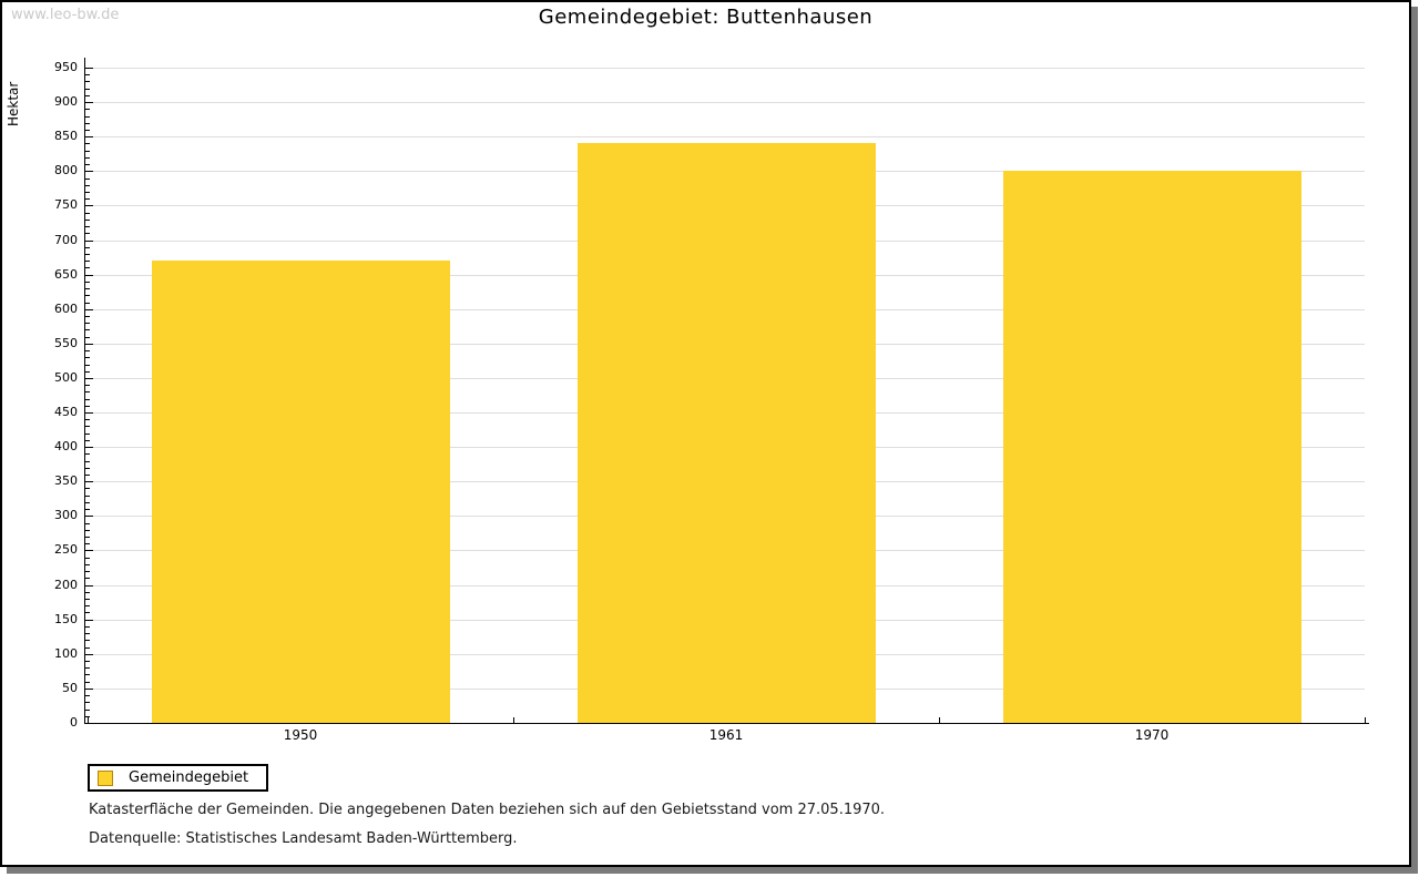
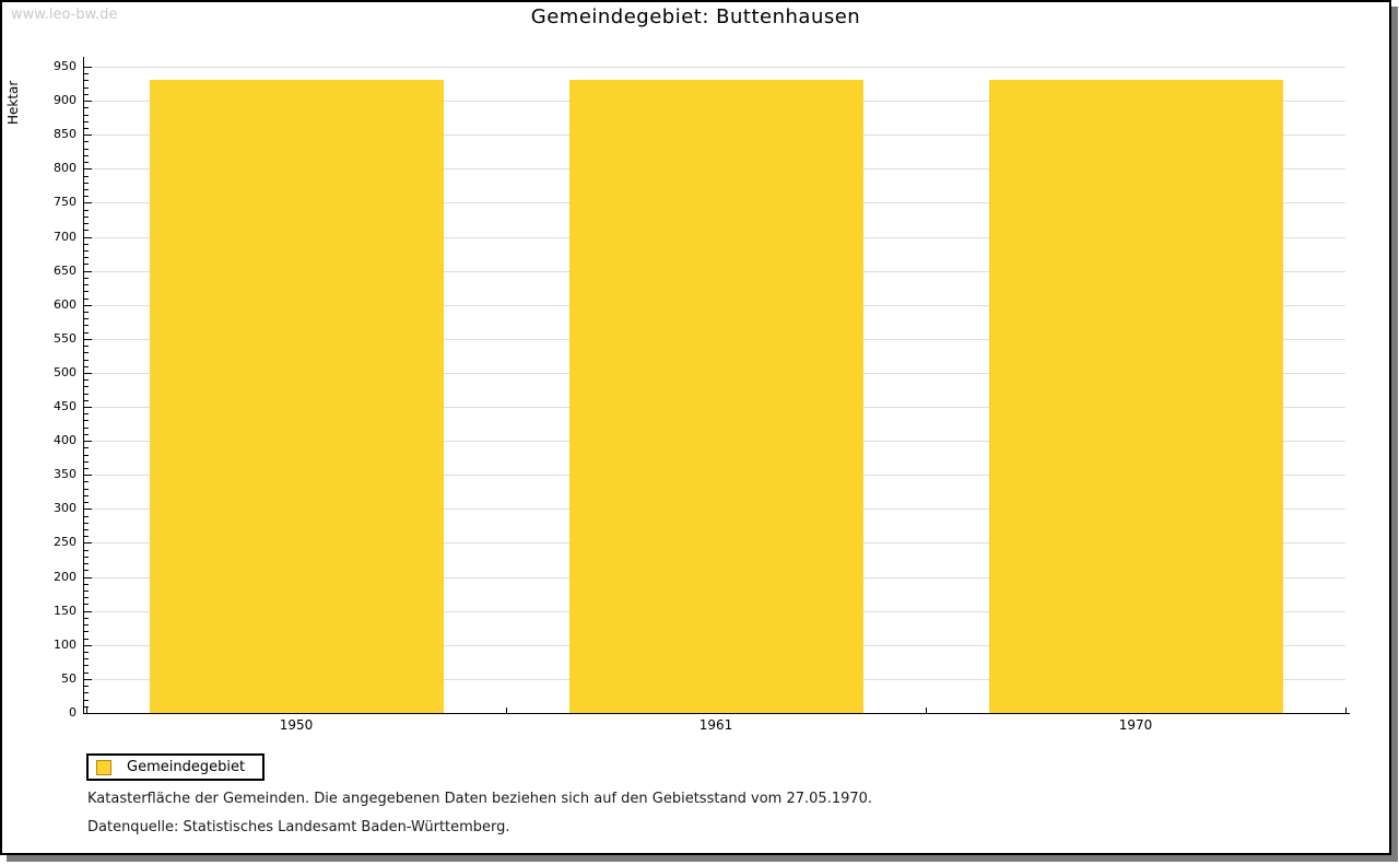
1950: 670 -> 930
1961: 840 -> 930
1970: 800 -> 930
